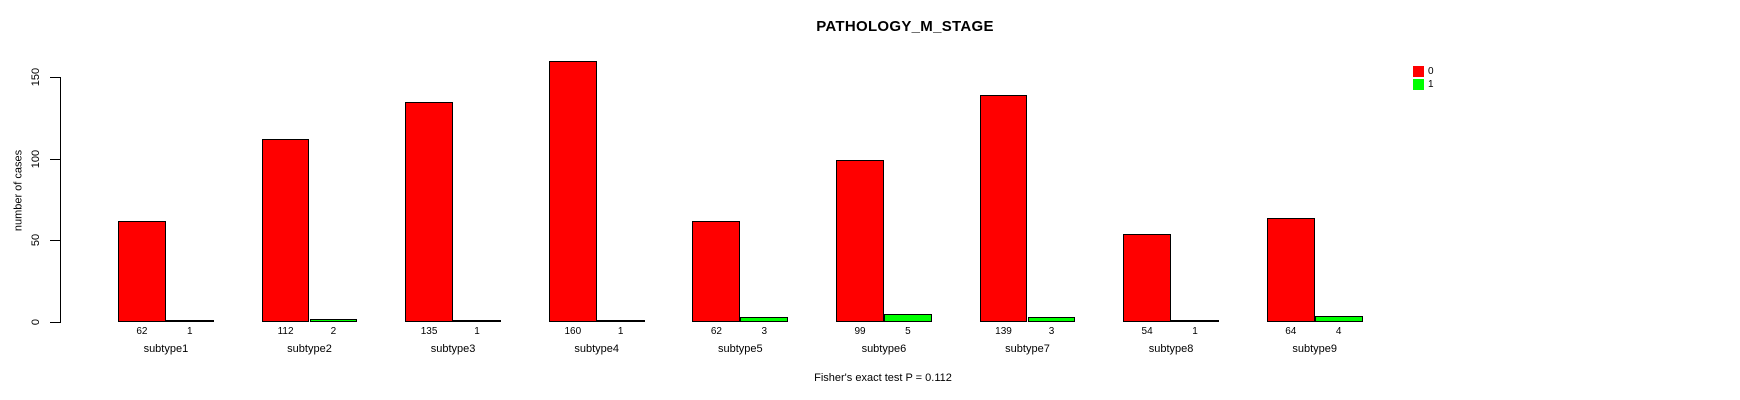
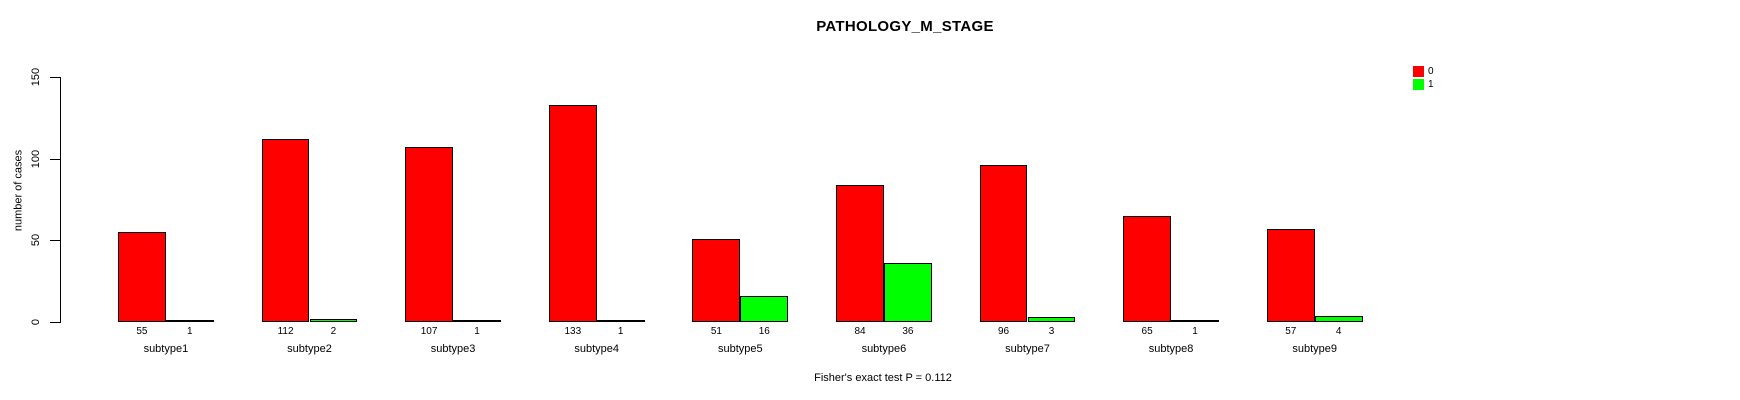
0/subtype1: 62 -> 55
0/subtype3: 135 -> 107
0/subtype4: 160 -> 133
0/subtype5: 62 -> 51
1/subtype5: 3 -> 16
0/subtype6: 99 -> 84
1/subtype6: 5 -> 36
0/subtype7: 139 -> 96
0/subtype8: 54 -> 65
0/subtype9: 64 -> 57
